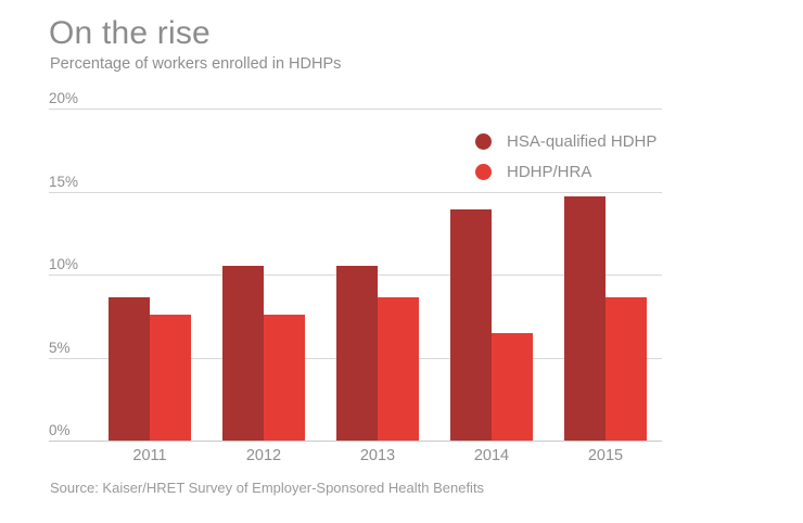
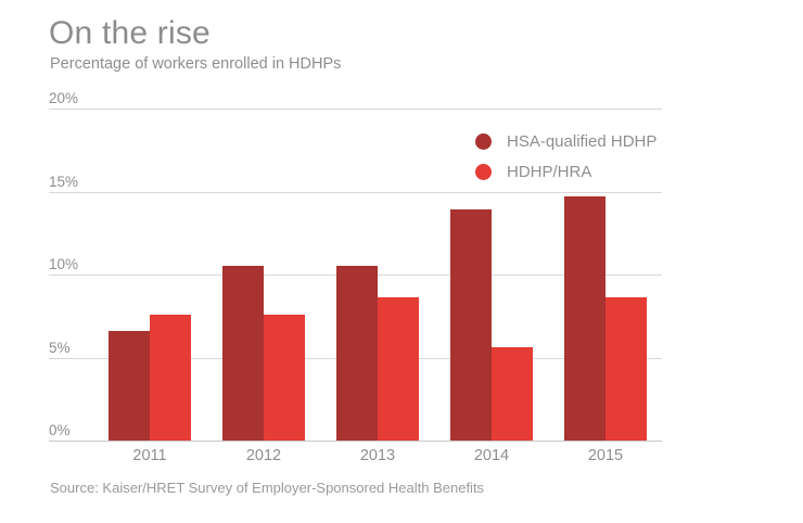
HSA-qualified HDHP/2011: 8.6% -> 6.6%
HDHP/HRA/2014: 6.5% -> 5.6%
